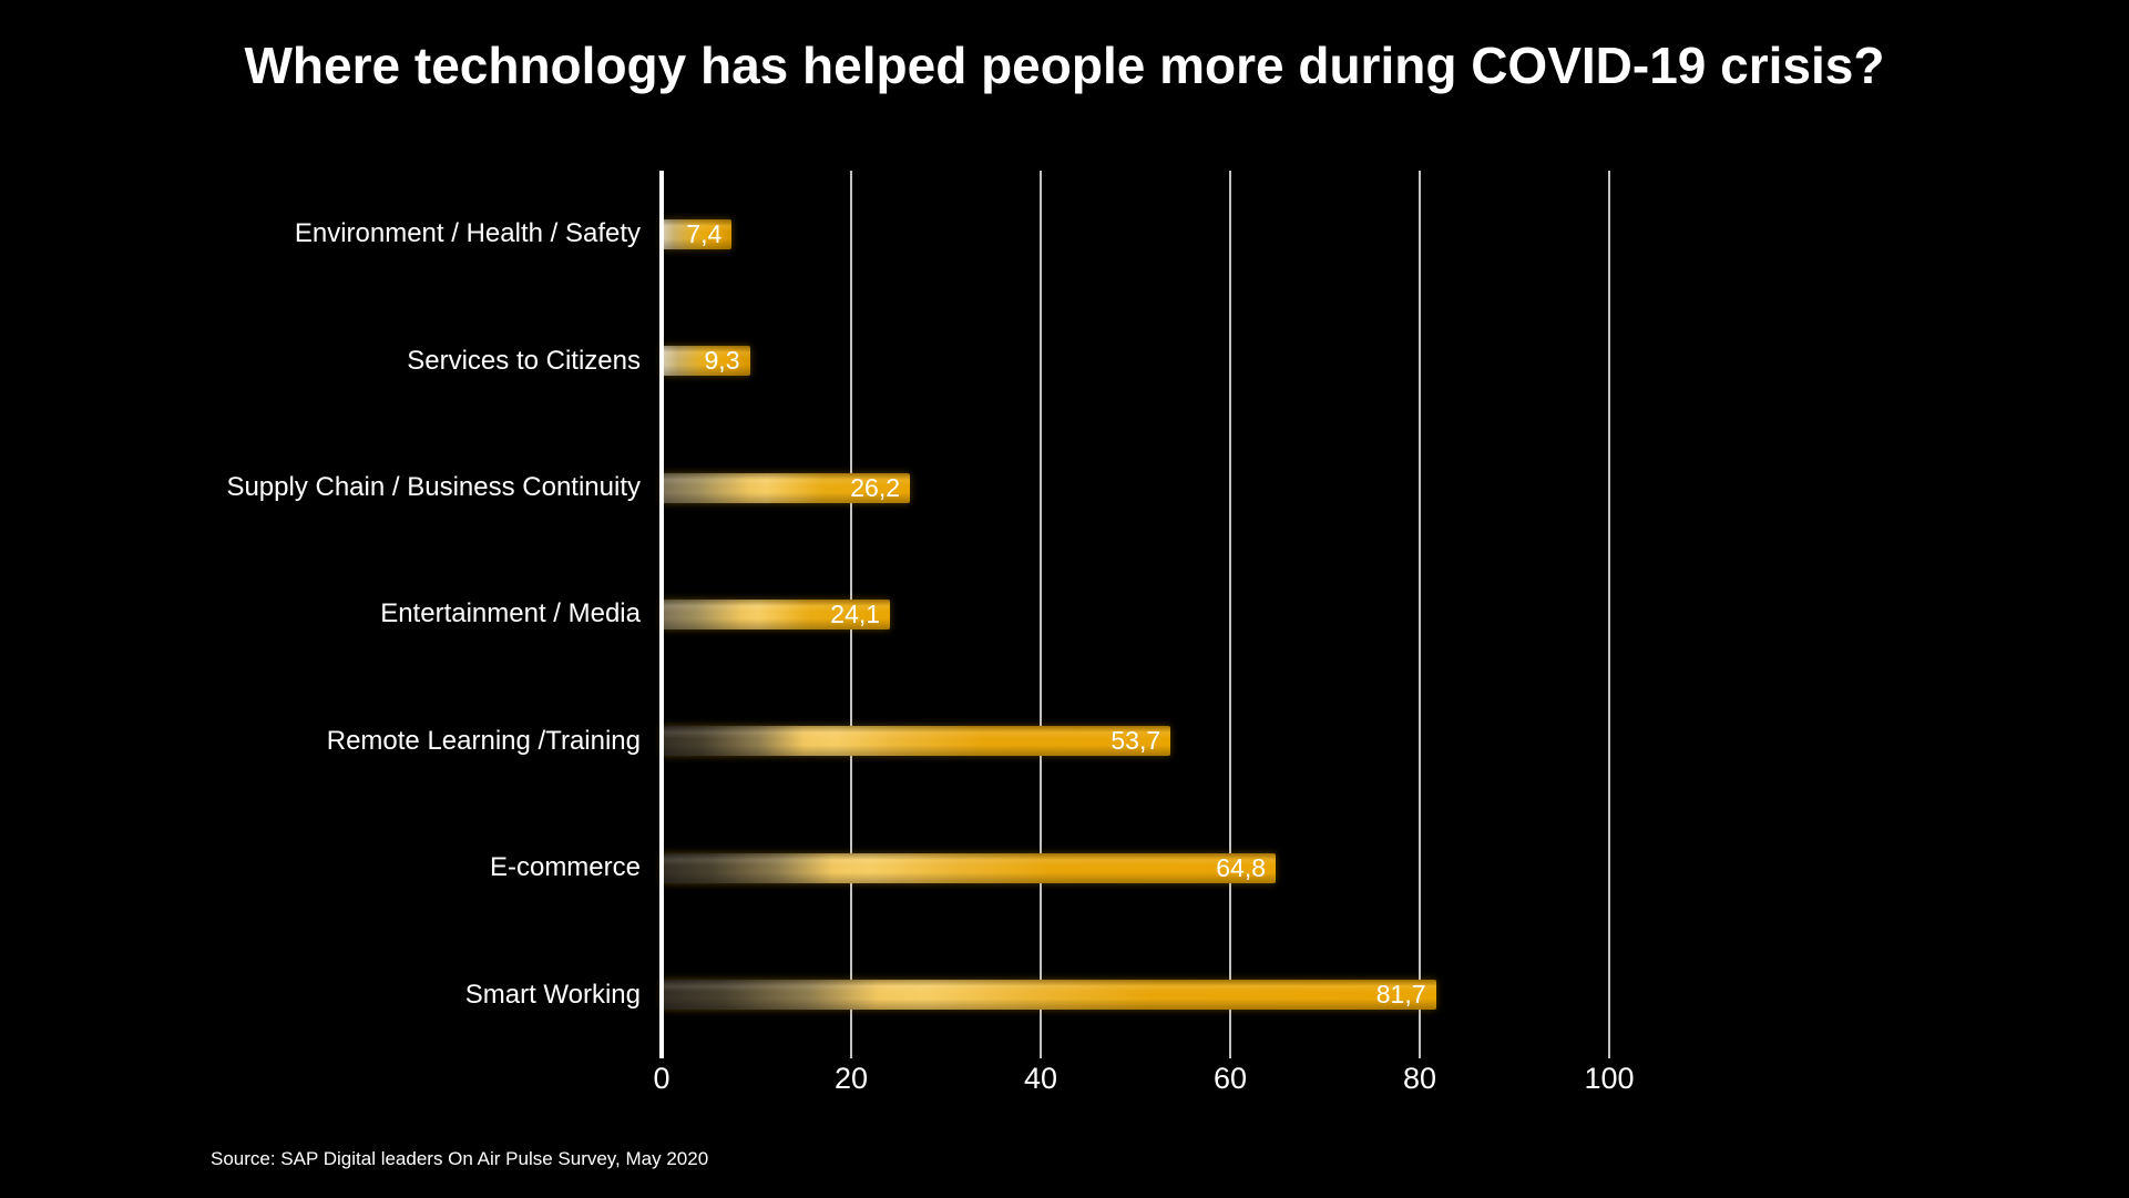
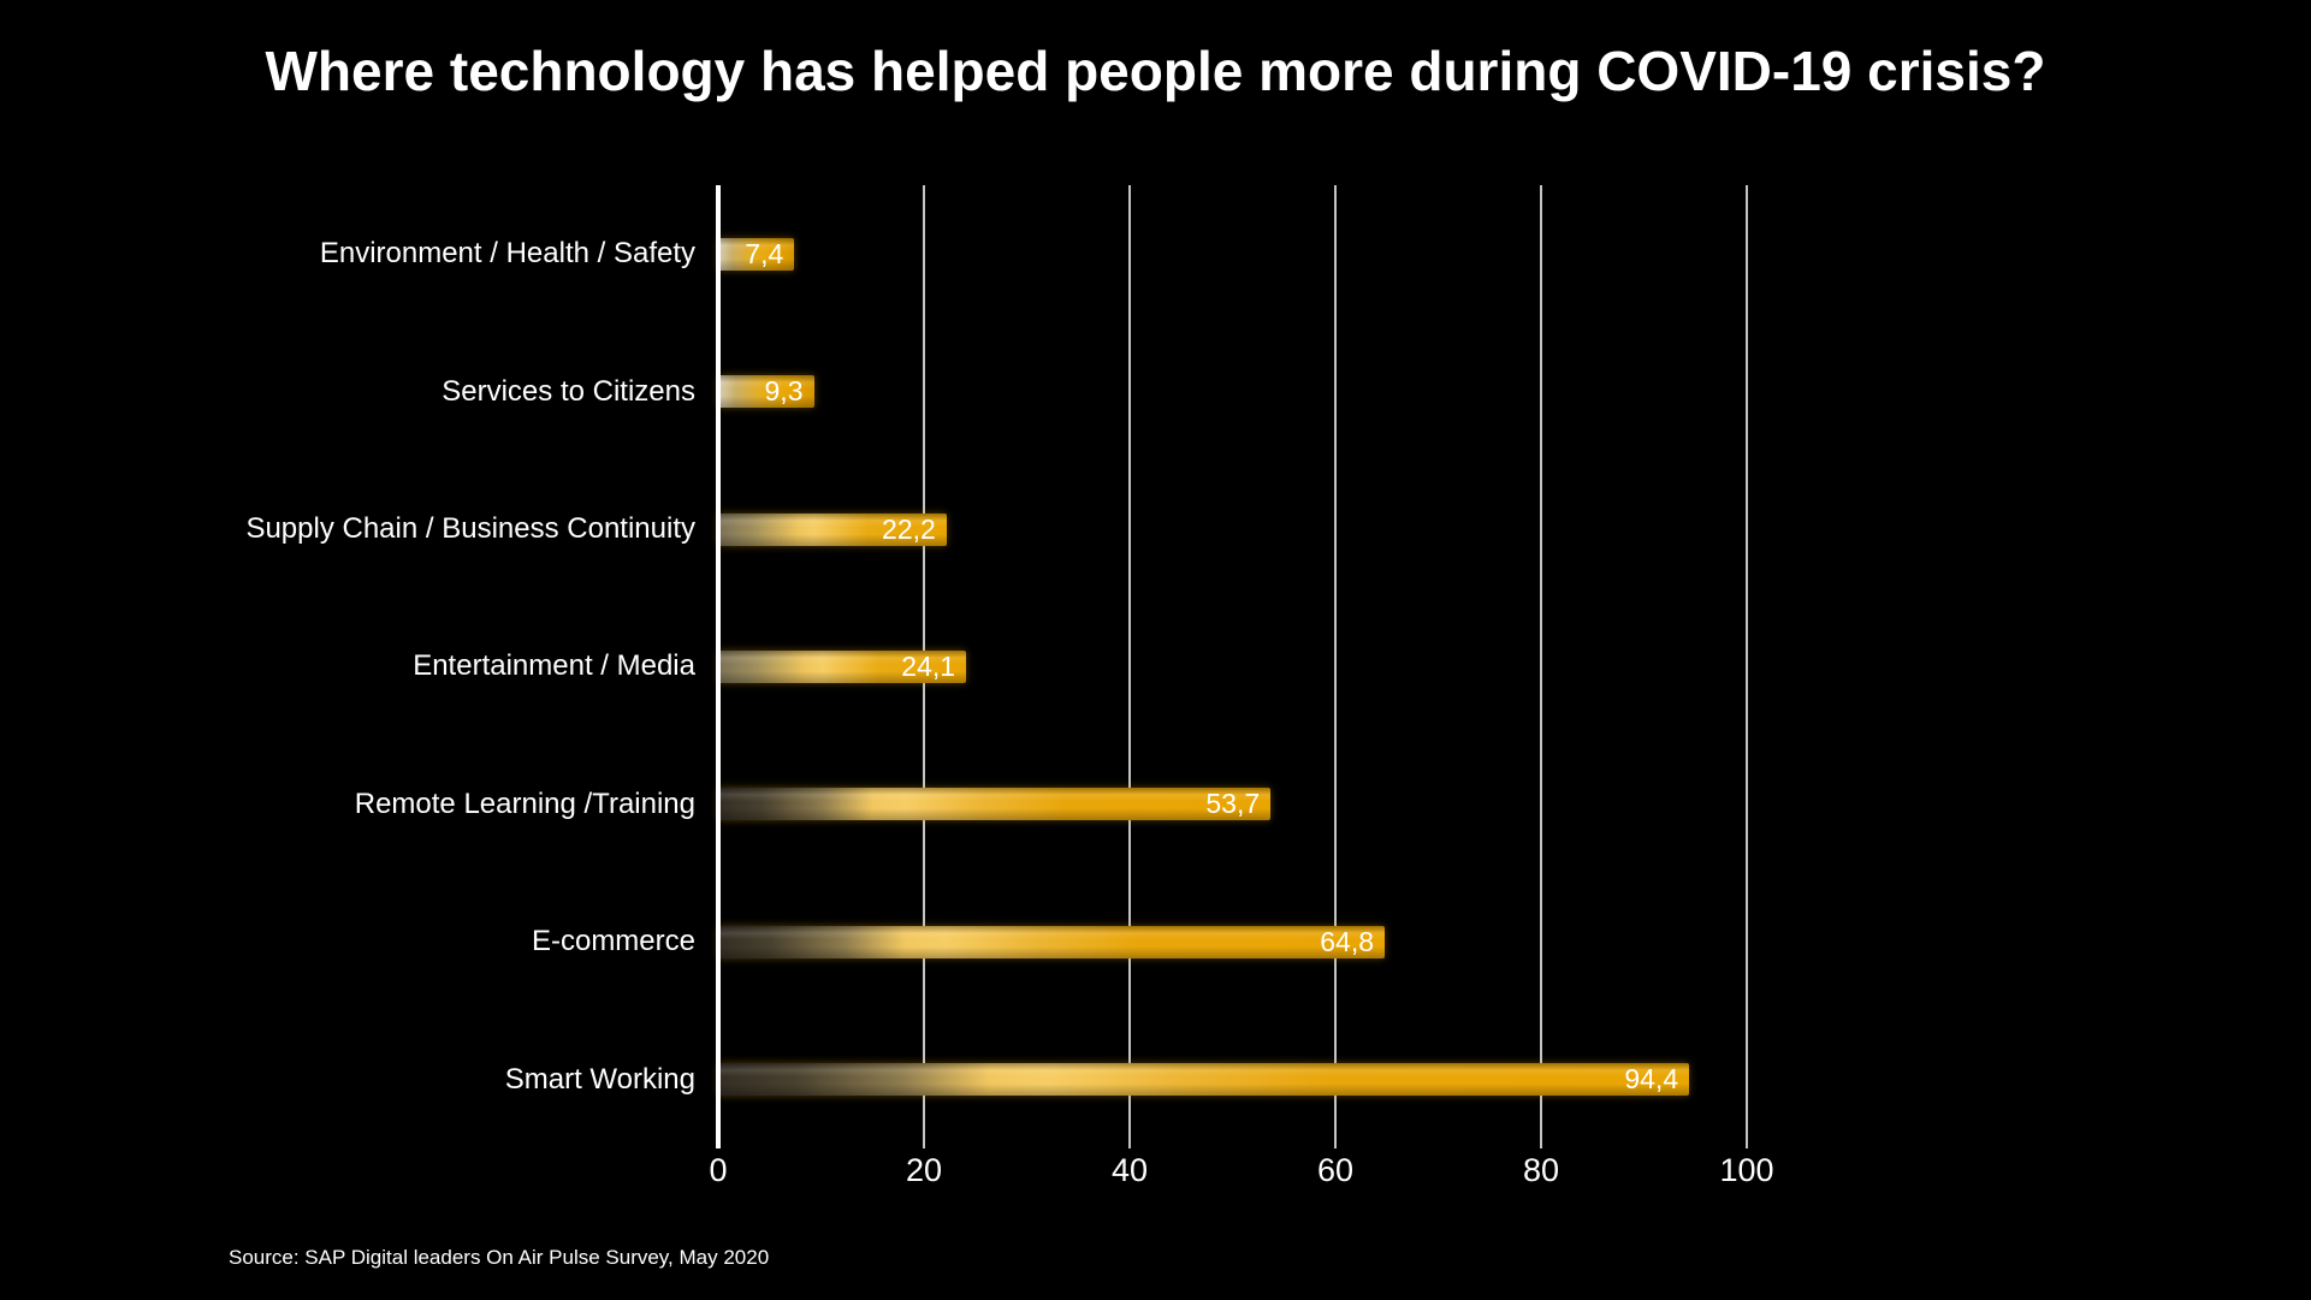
Supply Chain / Business Continuity: 26,2 -> 22,2
Smart Working: 81,7 -> 94,4
